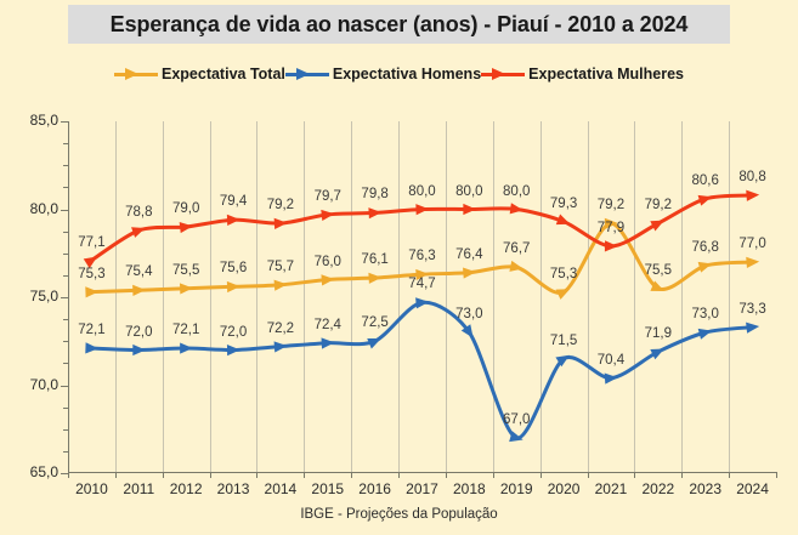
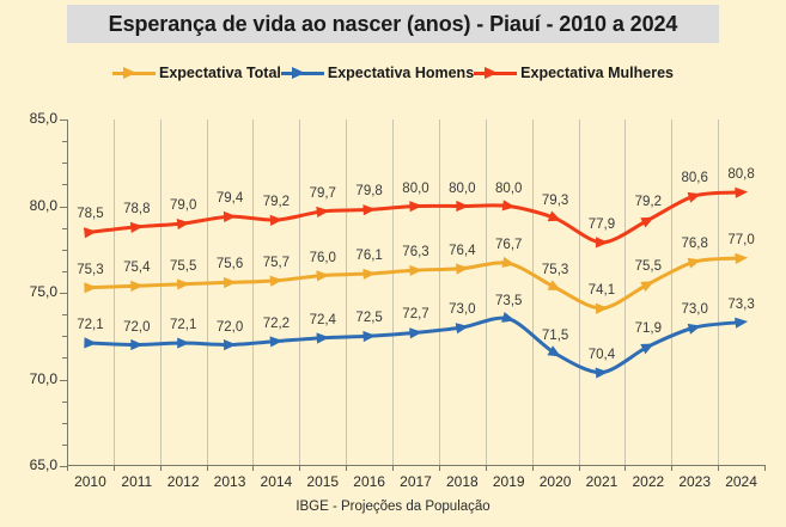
Expectativa Mulheres/2010: 77,1 -> 78,5
Expectativa Homens/2017: 74,7 -> 72,7
Expectativa Homens/2019: 67,0 -> 73,5
Expectativa Total/2021: 79,2 -> 74,1
